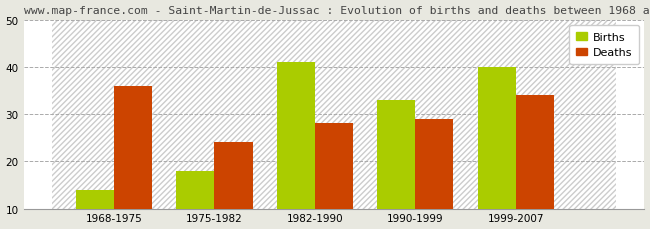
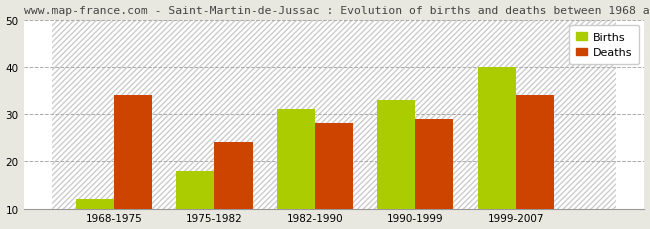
Births/1968-1975: 14 -> 12
Deaths/1968-1975: 36 -> 34
Births/1982-1990: 41 -> 31
